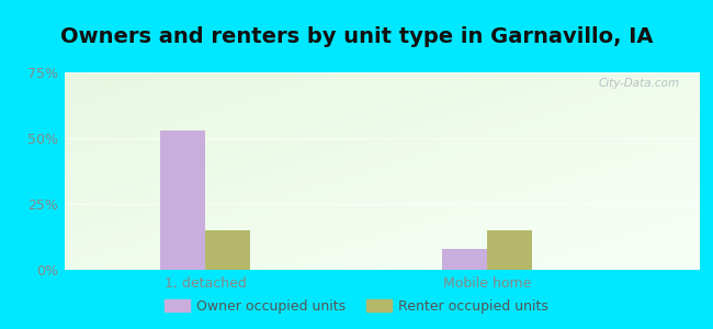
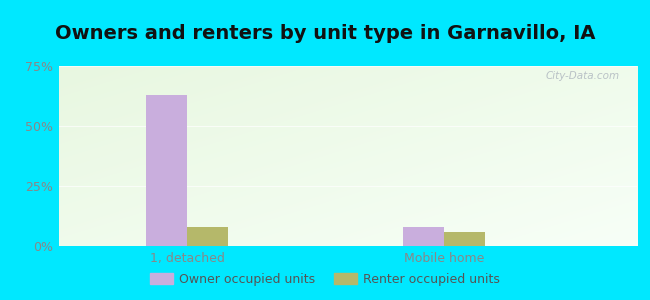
Owner occupied units/1, detached: 53% -> 63%
Renter occupied units/1, detached: 15% -> 8%
Renter occupied units/Mobile home: 15% -> 6%
